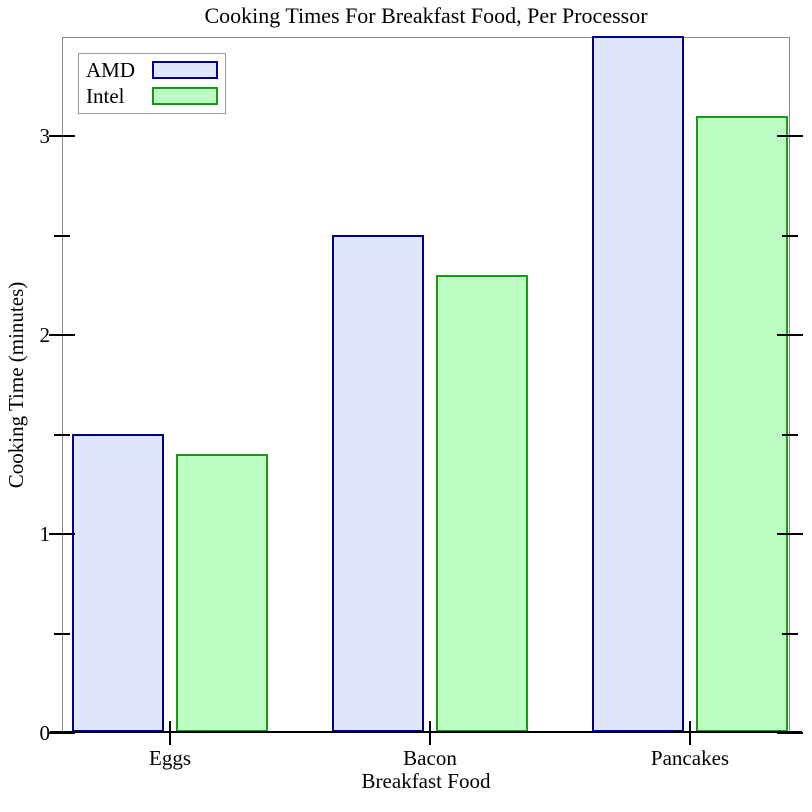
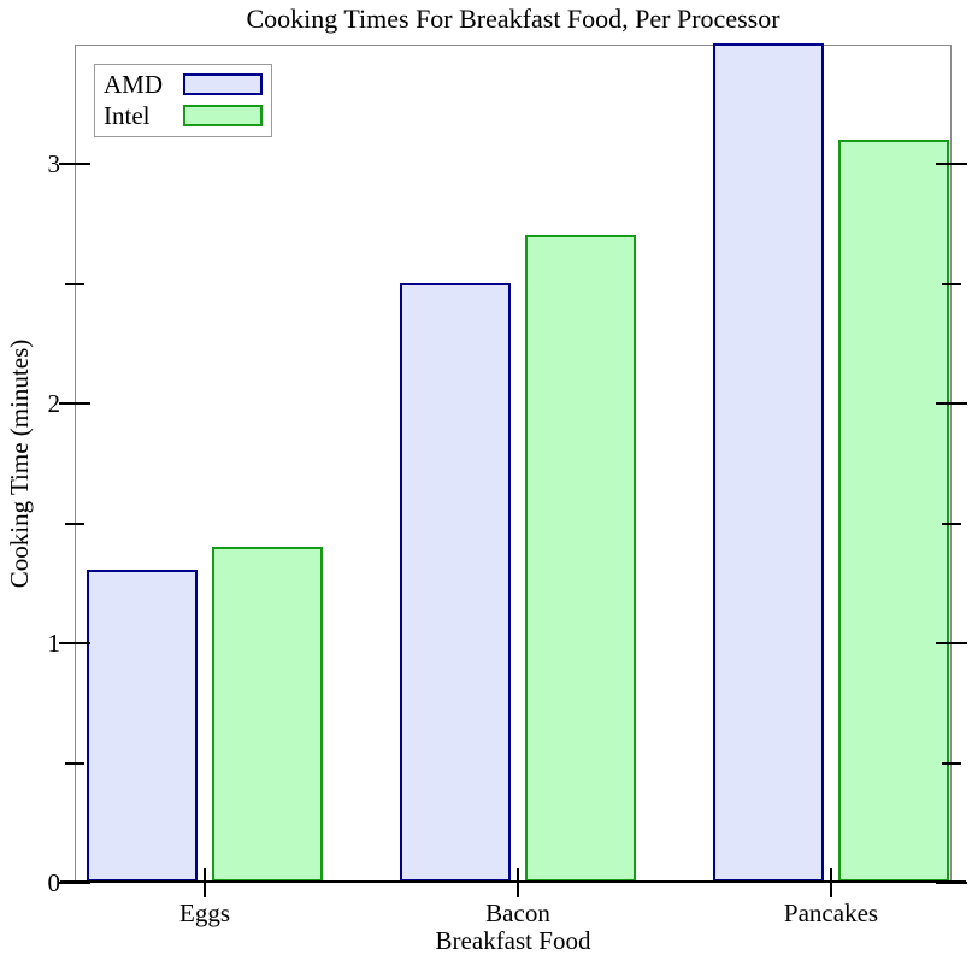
AMD/Eggs: 1.5 -> 1.3
Intel/Bacon: 2.3 -> 2.7
